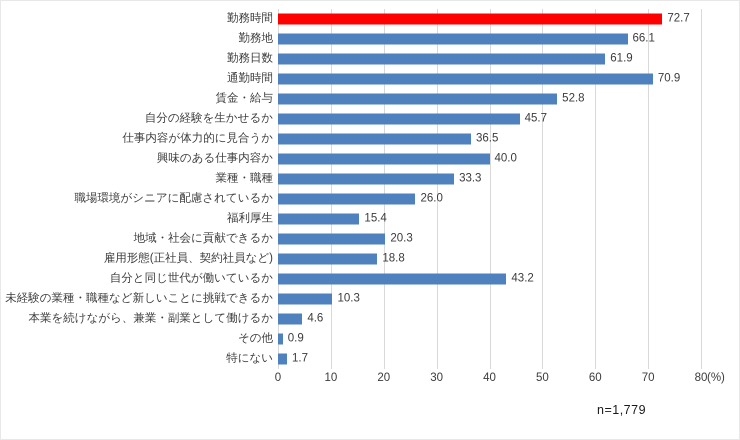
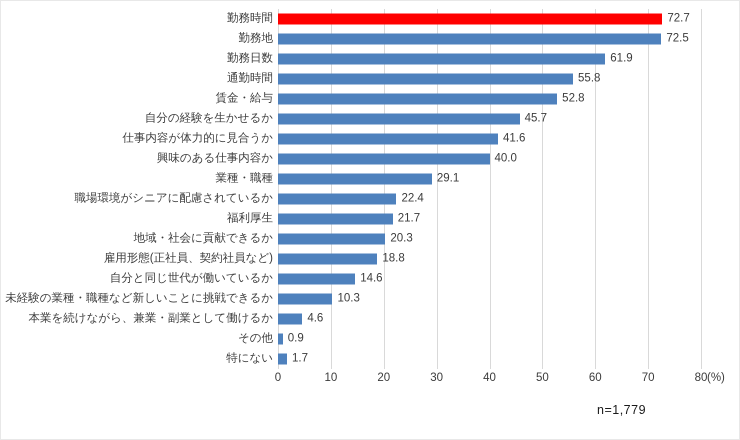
勤務地: 66.1 -> 72.5
通勤時間: 70.9 -> 55.8
仕事内容が体力的に見合うか: 36.5 -> 41.6
業種・職種: 33.3 -> 29.1
職場環境がシニアに配慮されているか: 26.0 -> 22.4
福利厚生: 15.4 -> 21.7
自分と同じ世代が働いているか: 43.2 -> 14.6
